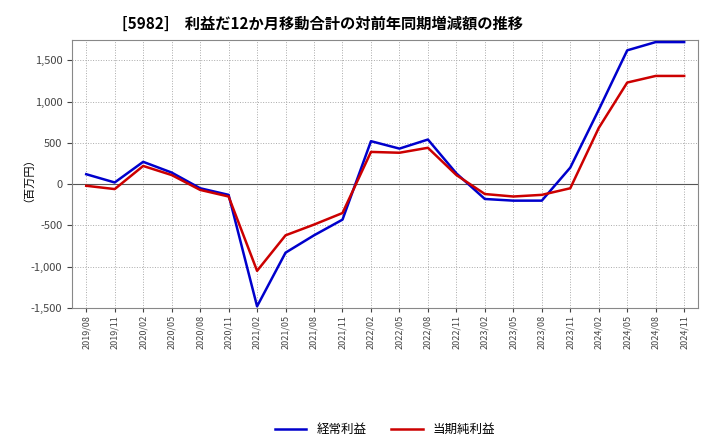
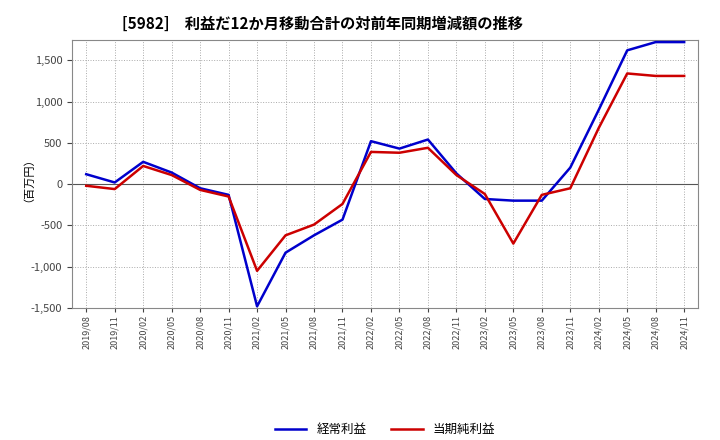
当期純利益/2021/11: -350 -> -240
当期純利益/2023/05: -150 -> -720
当期純利益/2024/05: 1,230 -> 1,340
